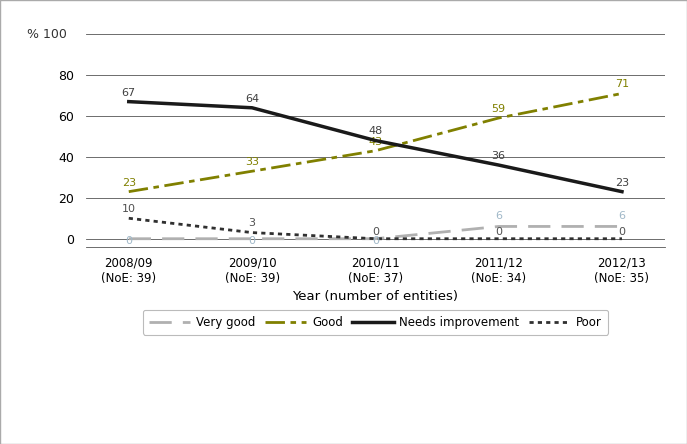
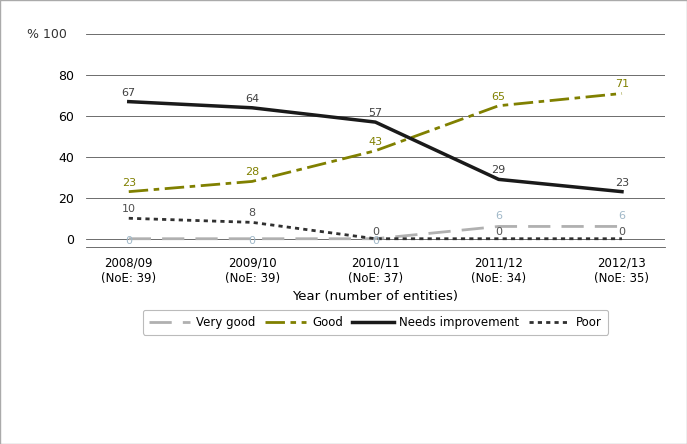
Good/2009/10 (NoE: 39): 33 -> 28
Poor/2009/10 (NoE: 39): 3 -> 8
Needs improvement/2010/11 (NoE: 37): 48 -> 57
Good/2011/12 (NoE: 34): 59 -> 65
Needs improvement/2011/12 (NoE: 34): 36 -> 29
